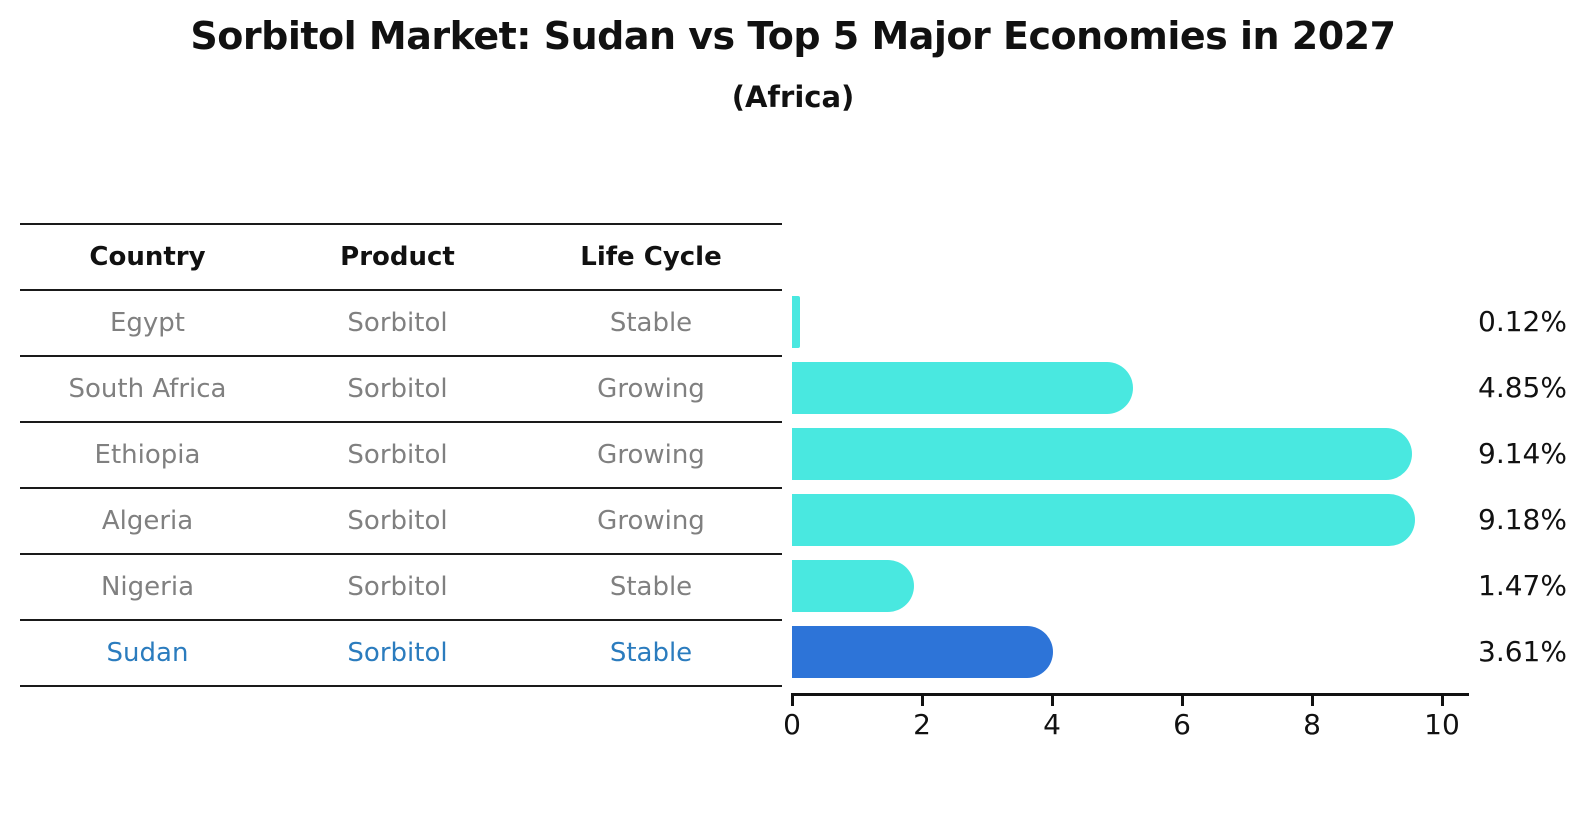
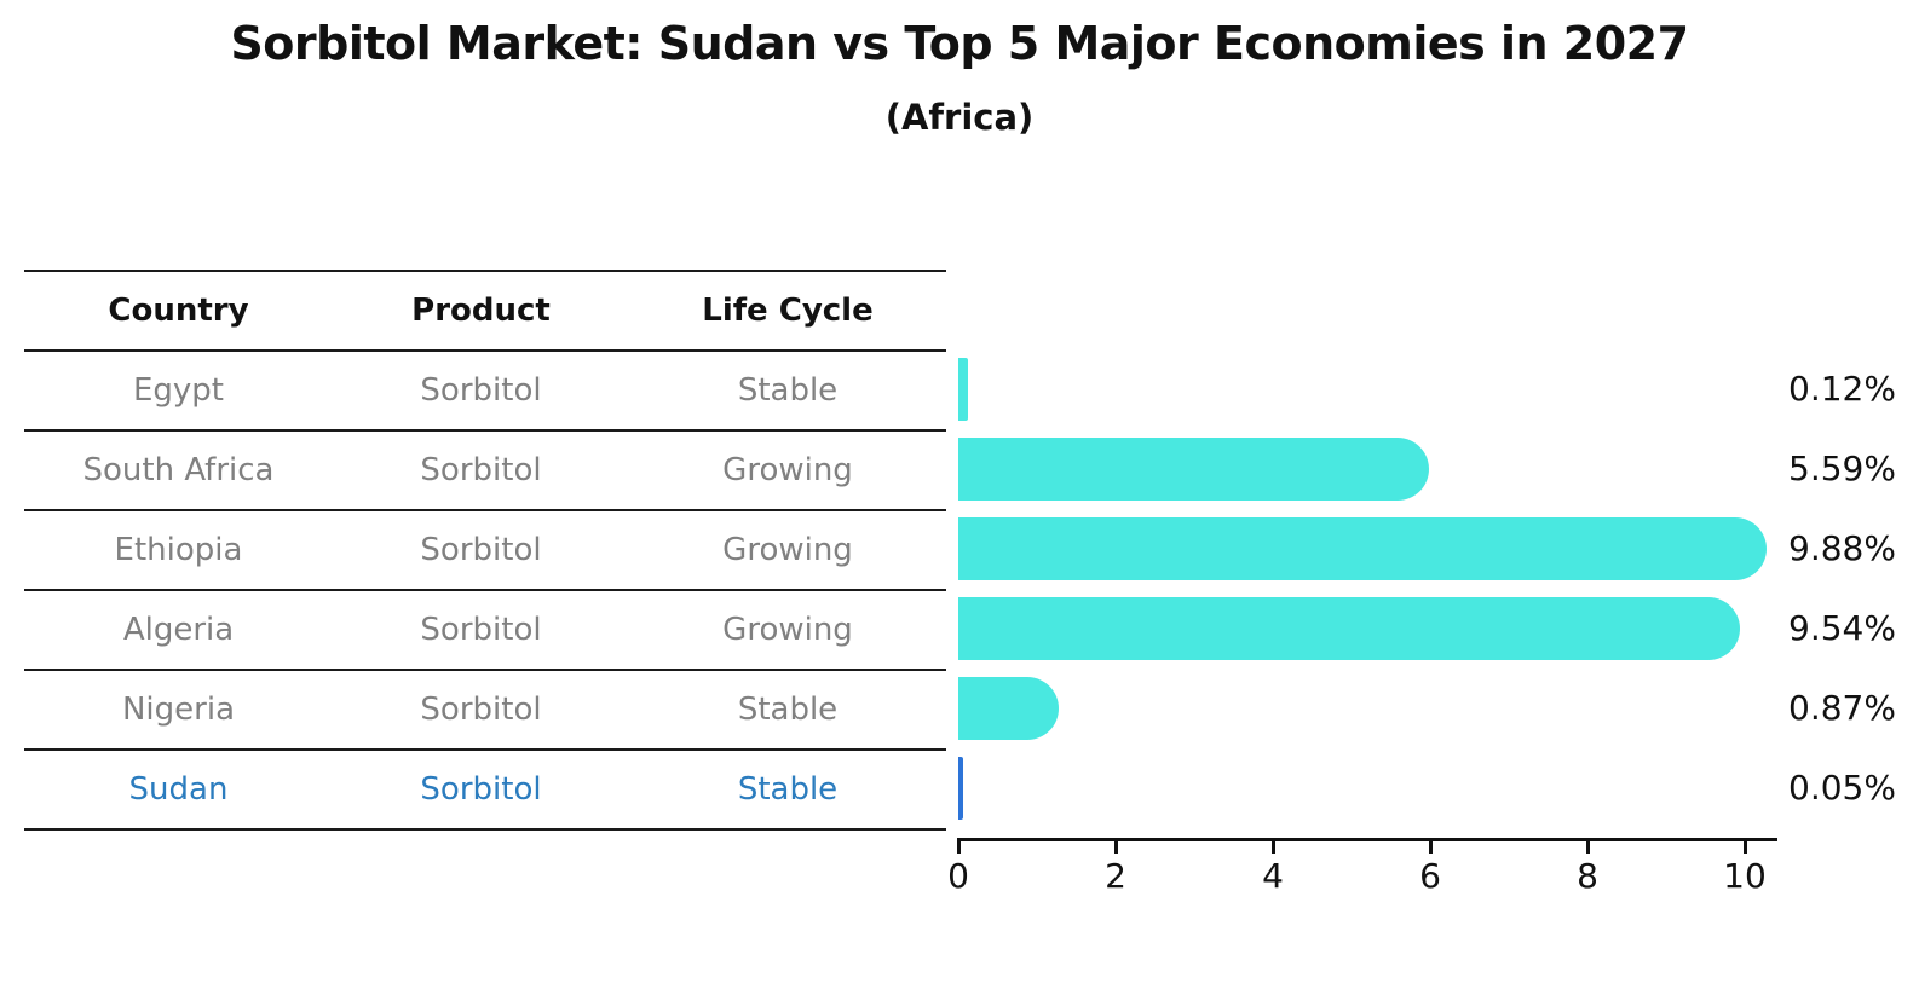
South Africa: 4.85% -> 5.59%
Ethiopia: 9.14% -> 9.88%
Algeria: 9.18% -> 9.54%
Nigeria: 1.47% -> 0.87%
Sudan: 3.61% -> 0.05%
